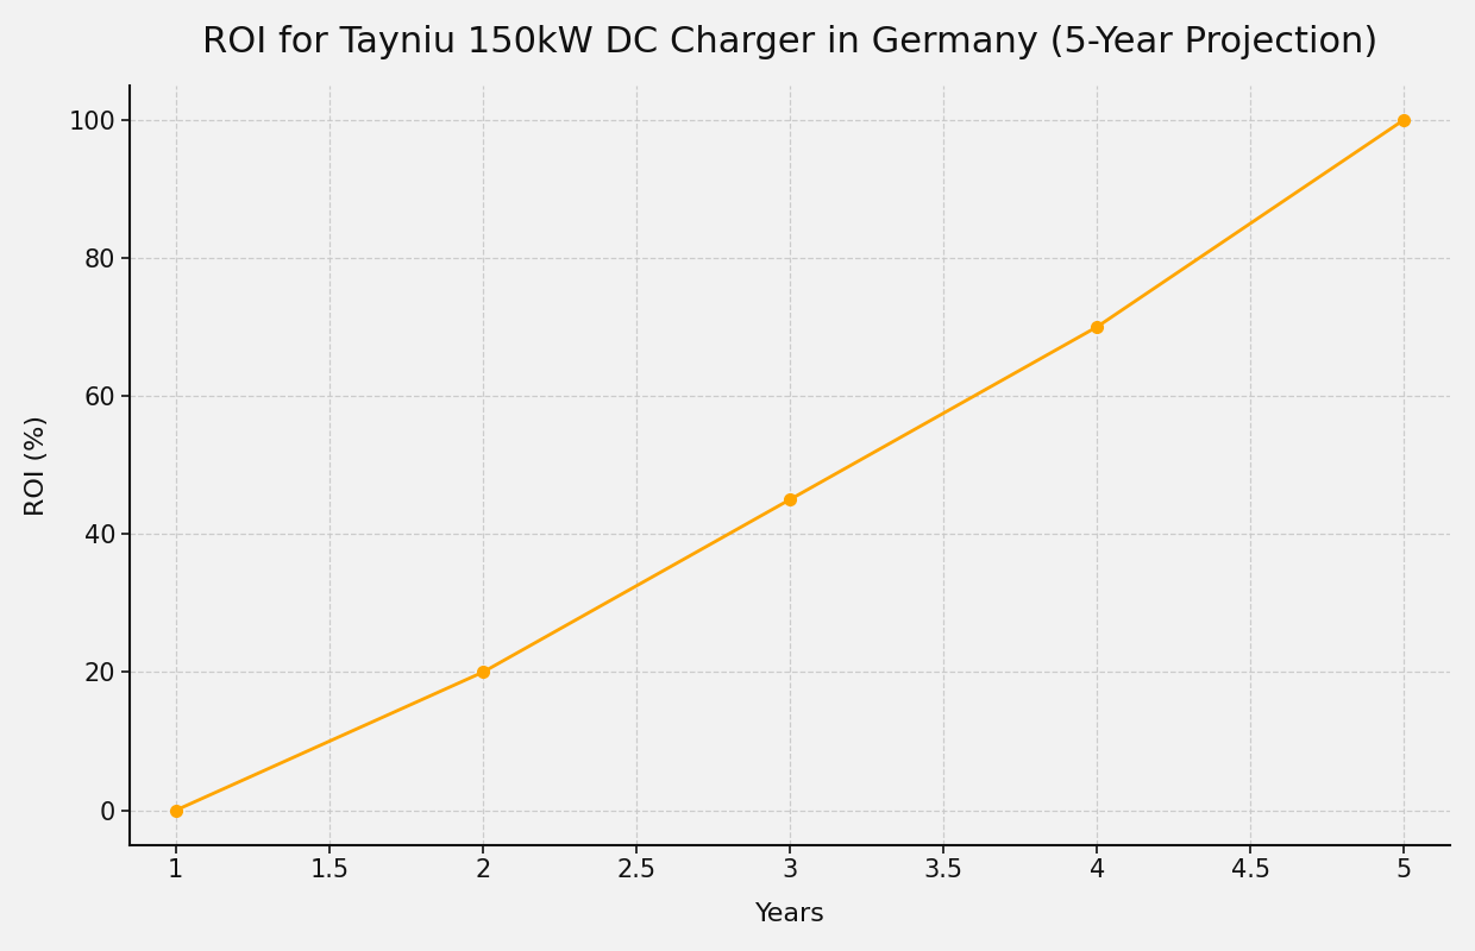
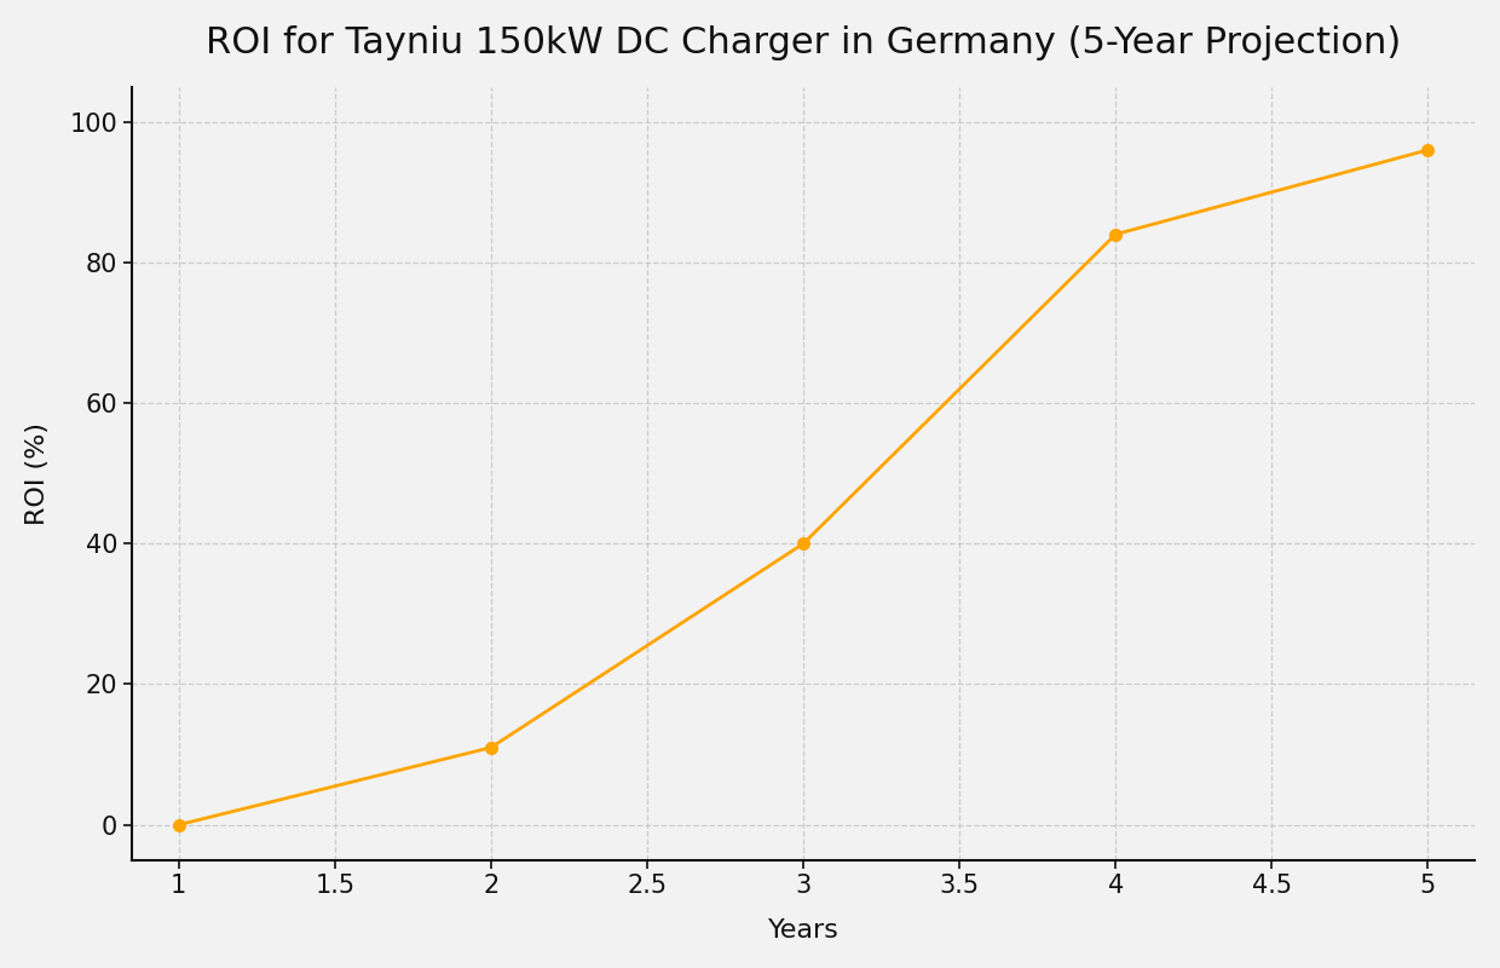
2: 20 -> 11
3: 45 -> 40
4: 70 -> 84
5: 100 -> 96
